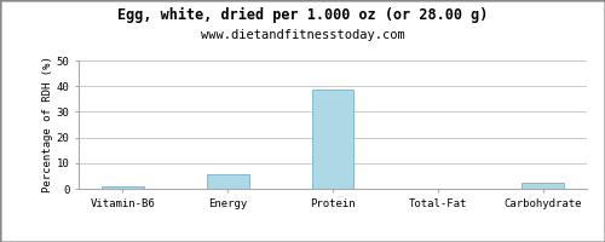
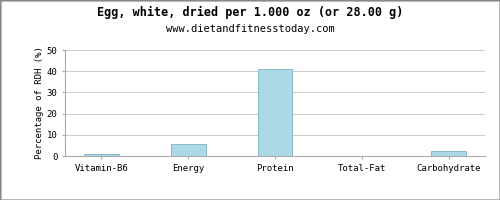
Protein: 38.5 -> 41.0
